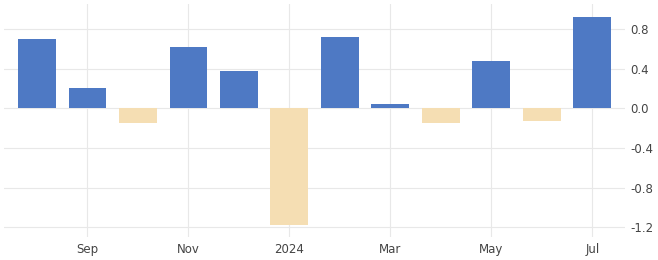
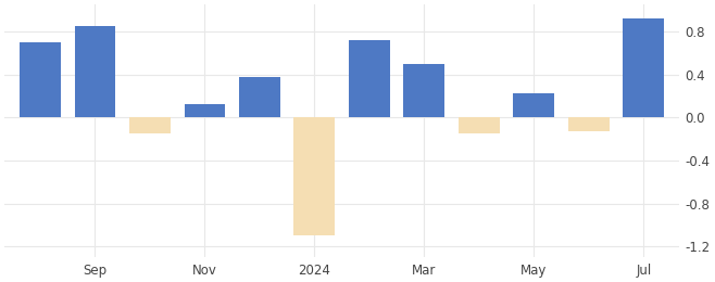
Sep: 0.20 -> 0.85
Nov: 0.62 -> 0.12
2024: -1.18 -> -1.10
Mar: 0.04 -> 0.50
May: 0.48 -> 0.22
